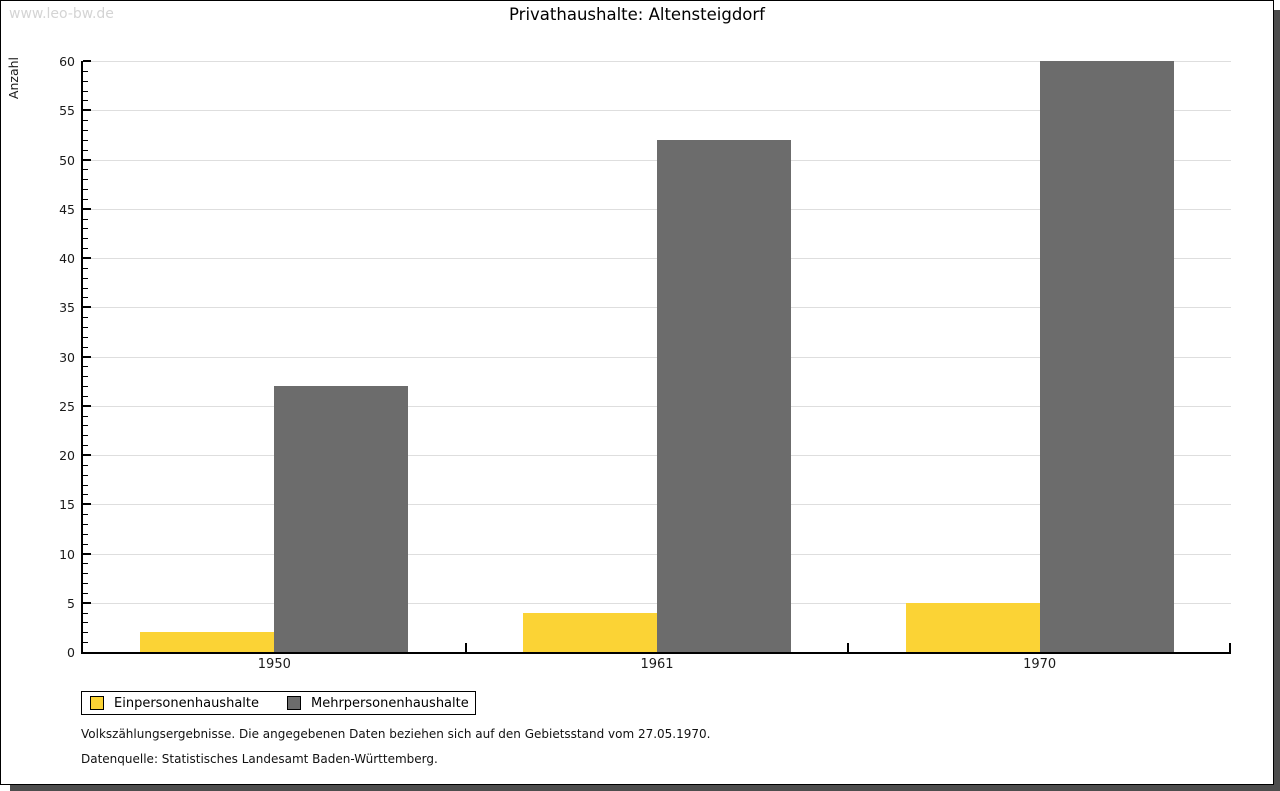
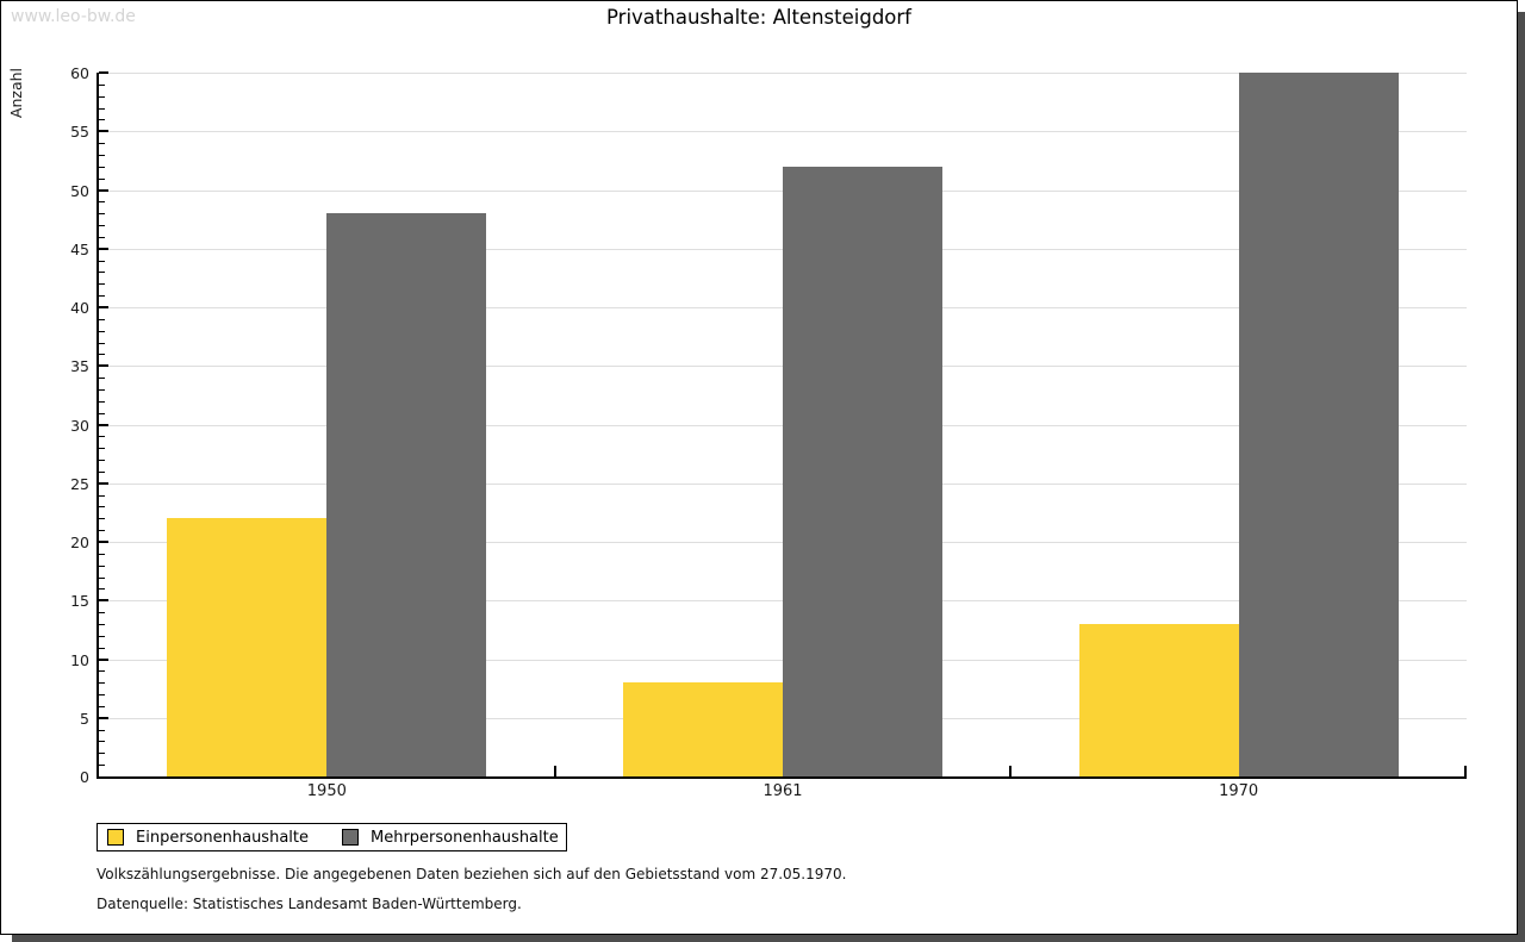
Einpersonenhaushalte/1950: 2 -> 22
Mehrpersonenhaushalte/1950: 27 -> 48
Einpersonenhaushalte/1961: 4 -> 8
Einpersonenhaushalte/1970: 5 -> 13
